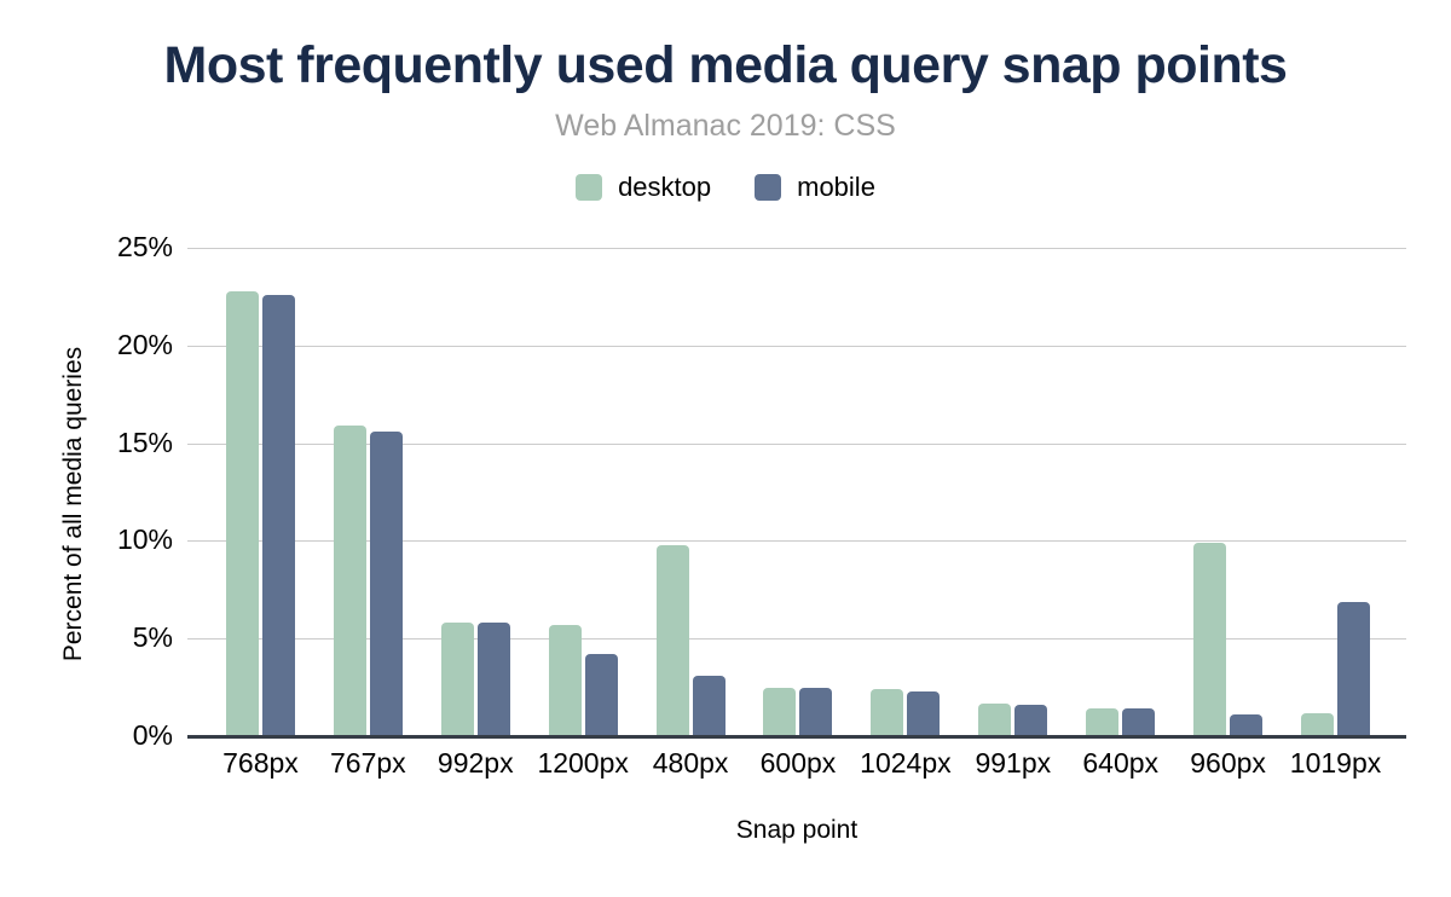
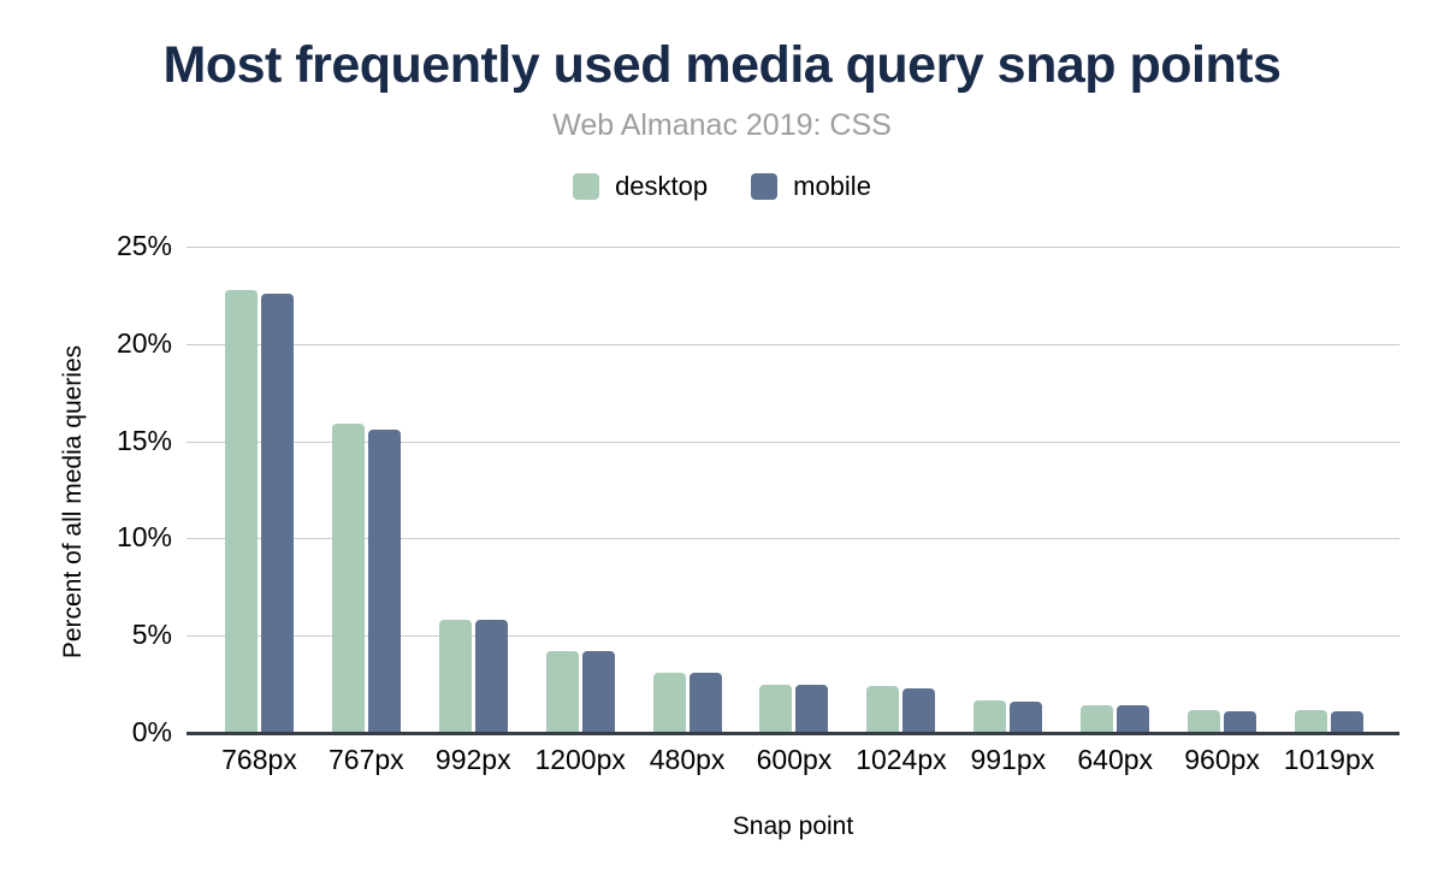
desktop/1200px: 5.7% -> 4.2%
desktop/480px: 9.8% -> 3.1%
desktop/960px: 9.9% -> 1.2%
mobile/1019px: 6.9% -> 1.1%
